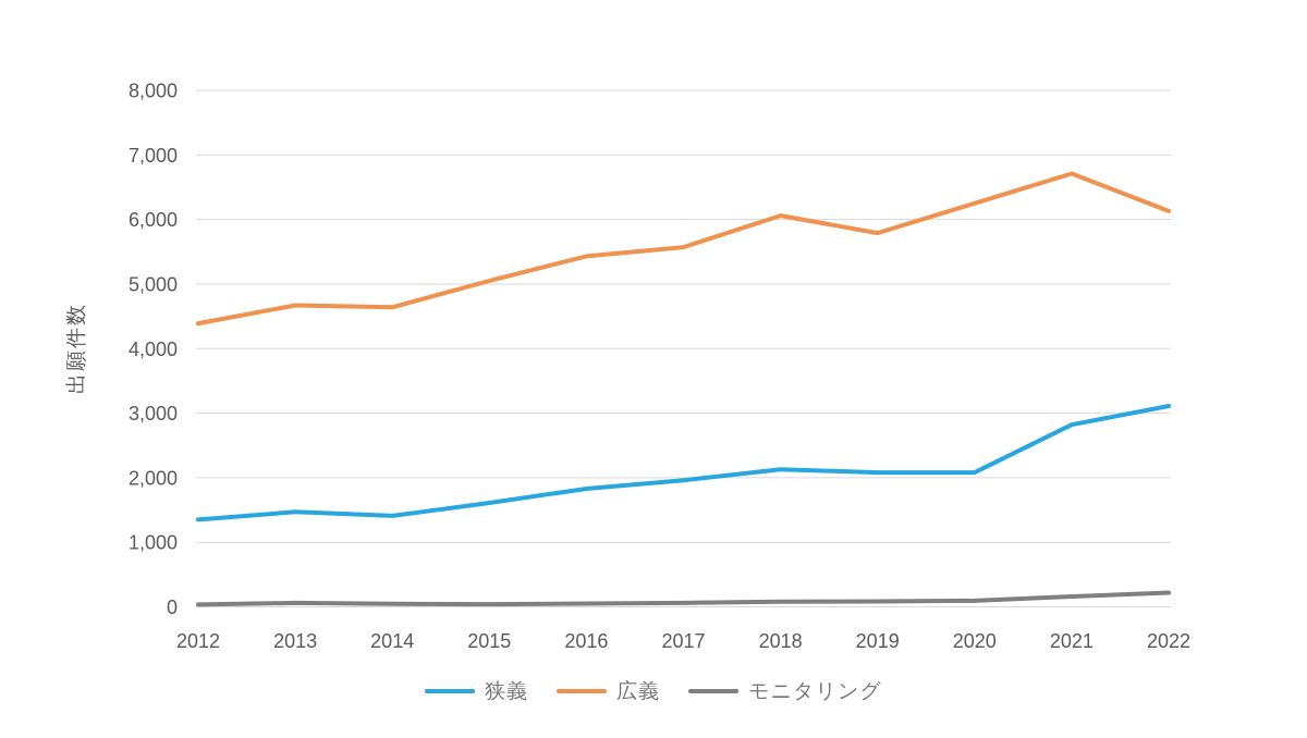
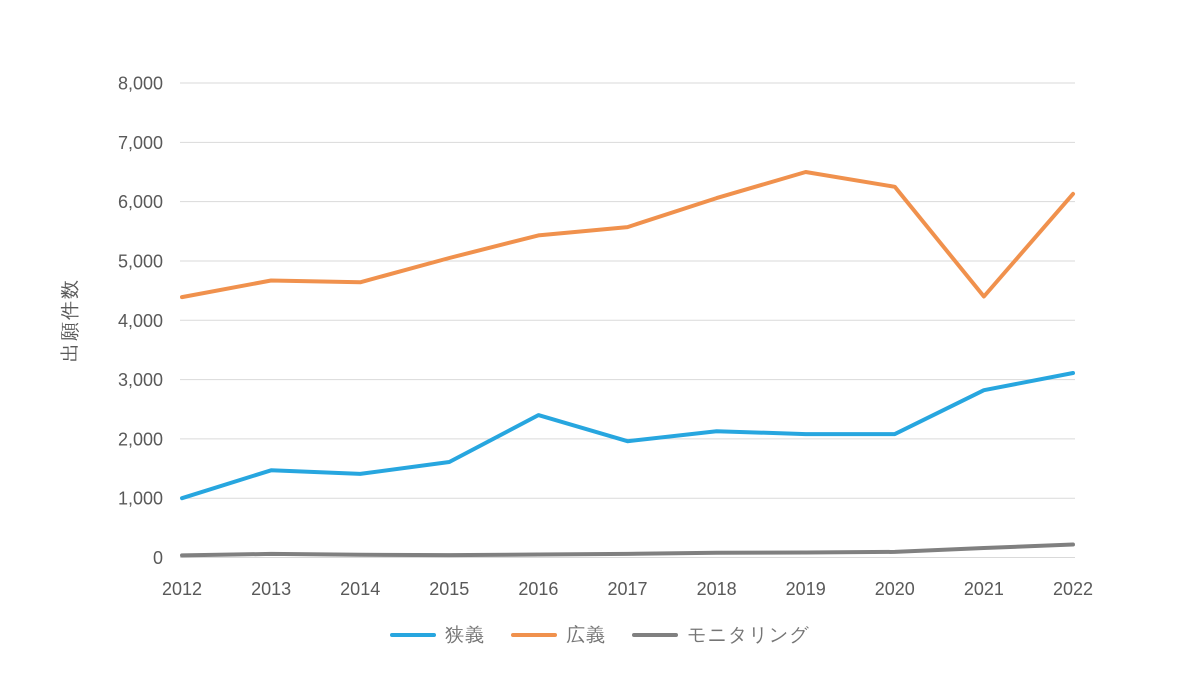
狭義/2012: 1400 -> 1000
狭義/2016: 1800 -> 2400
広義/2019: 5800 -> 6500
広義/2021: 6700 -> 4400
